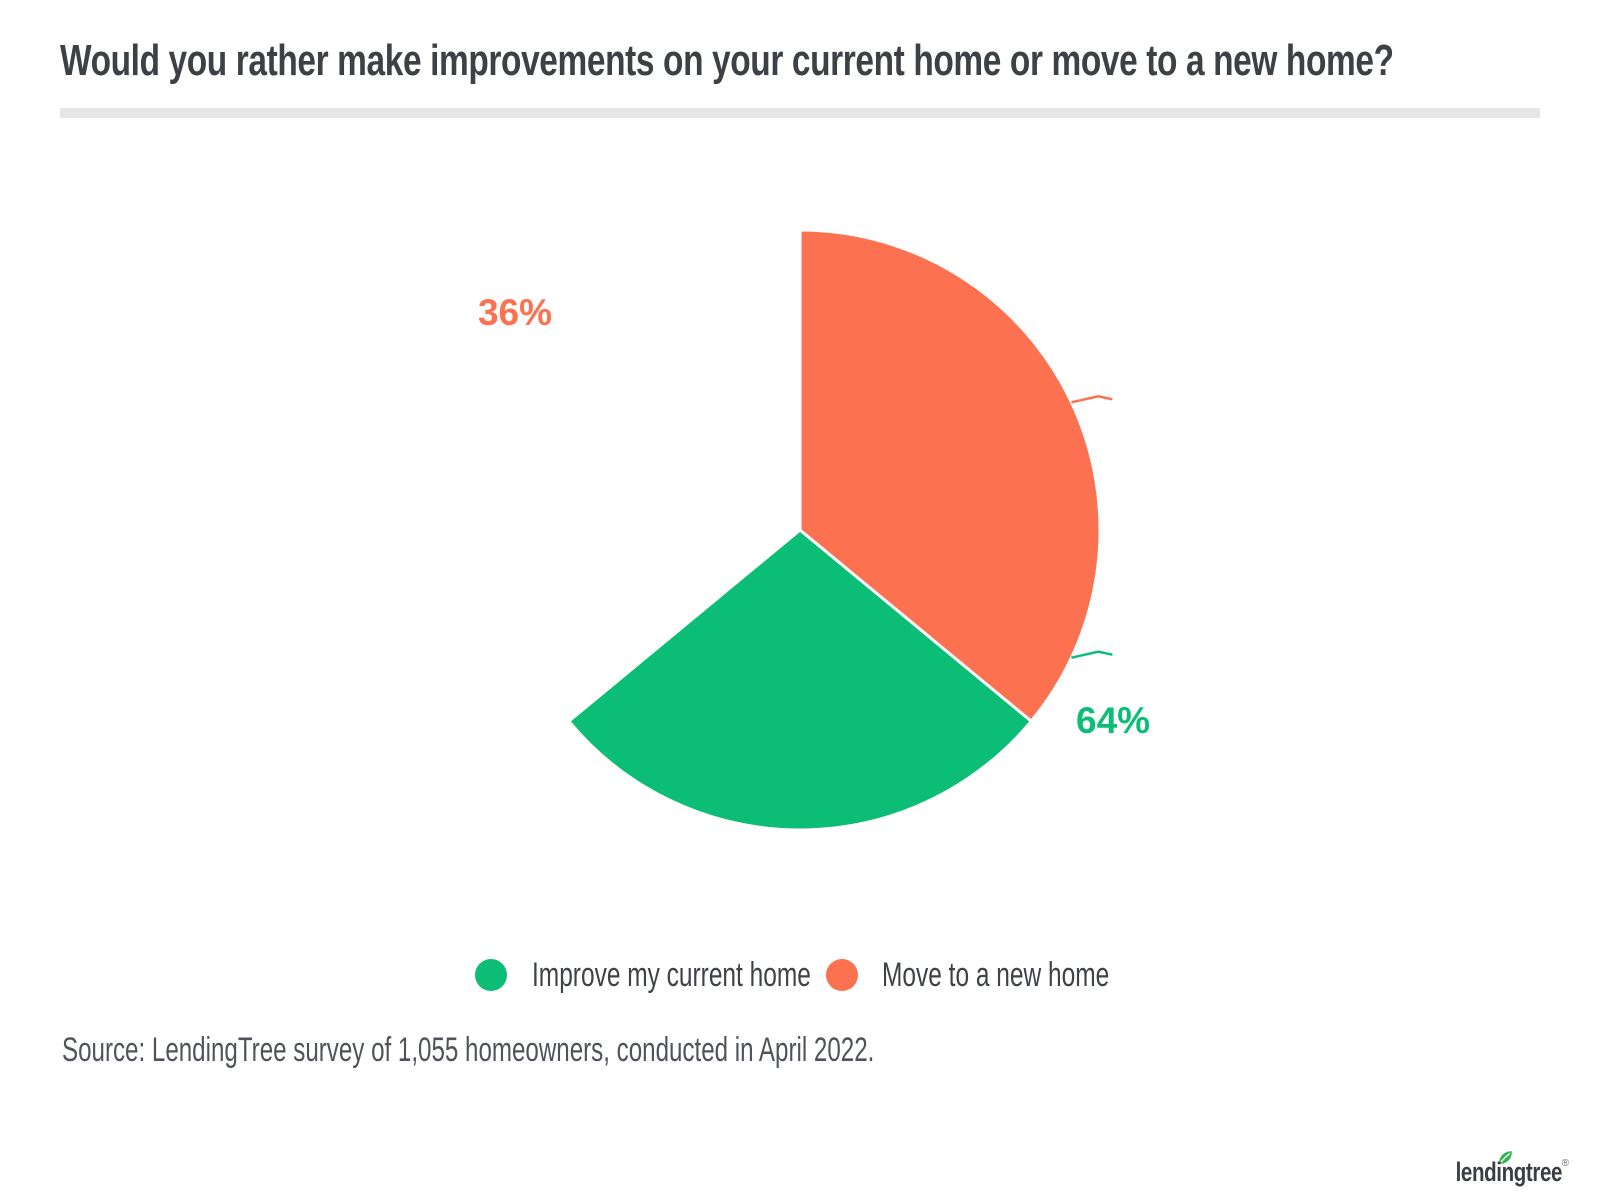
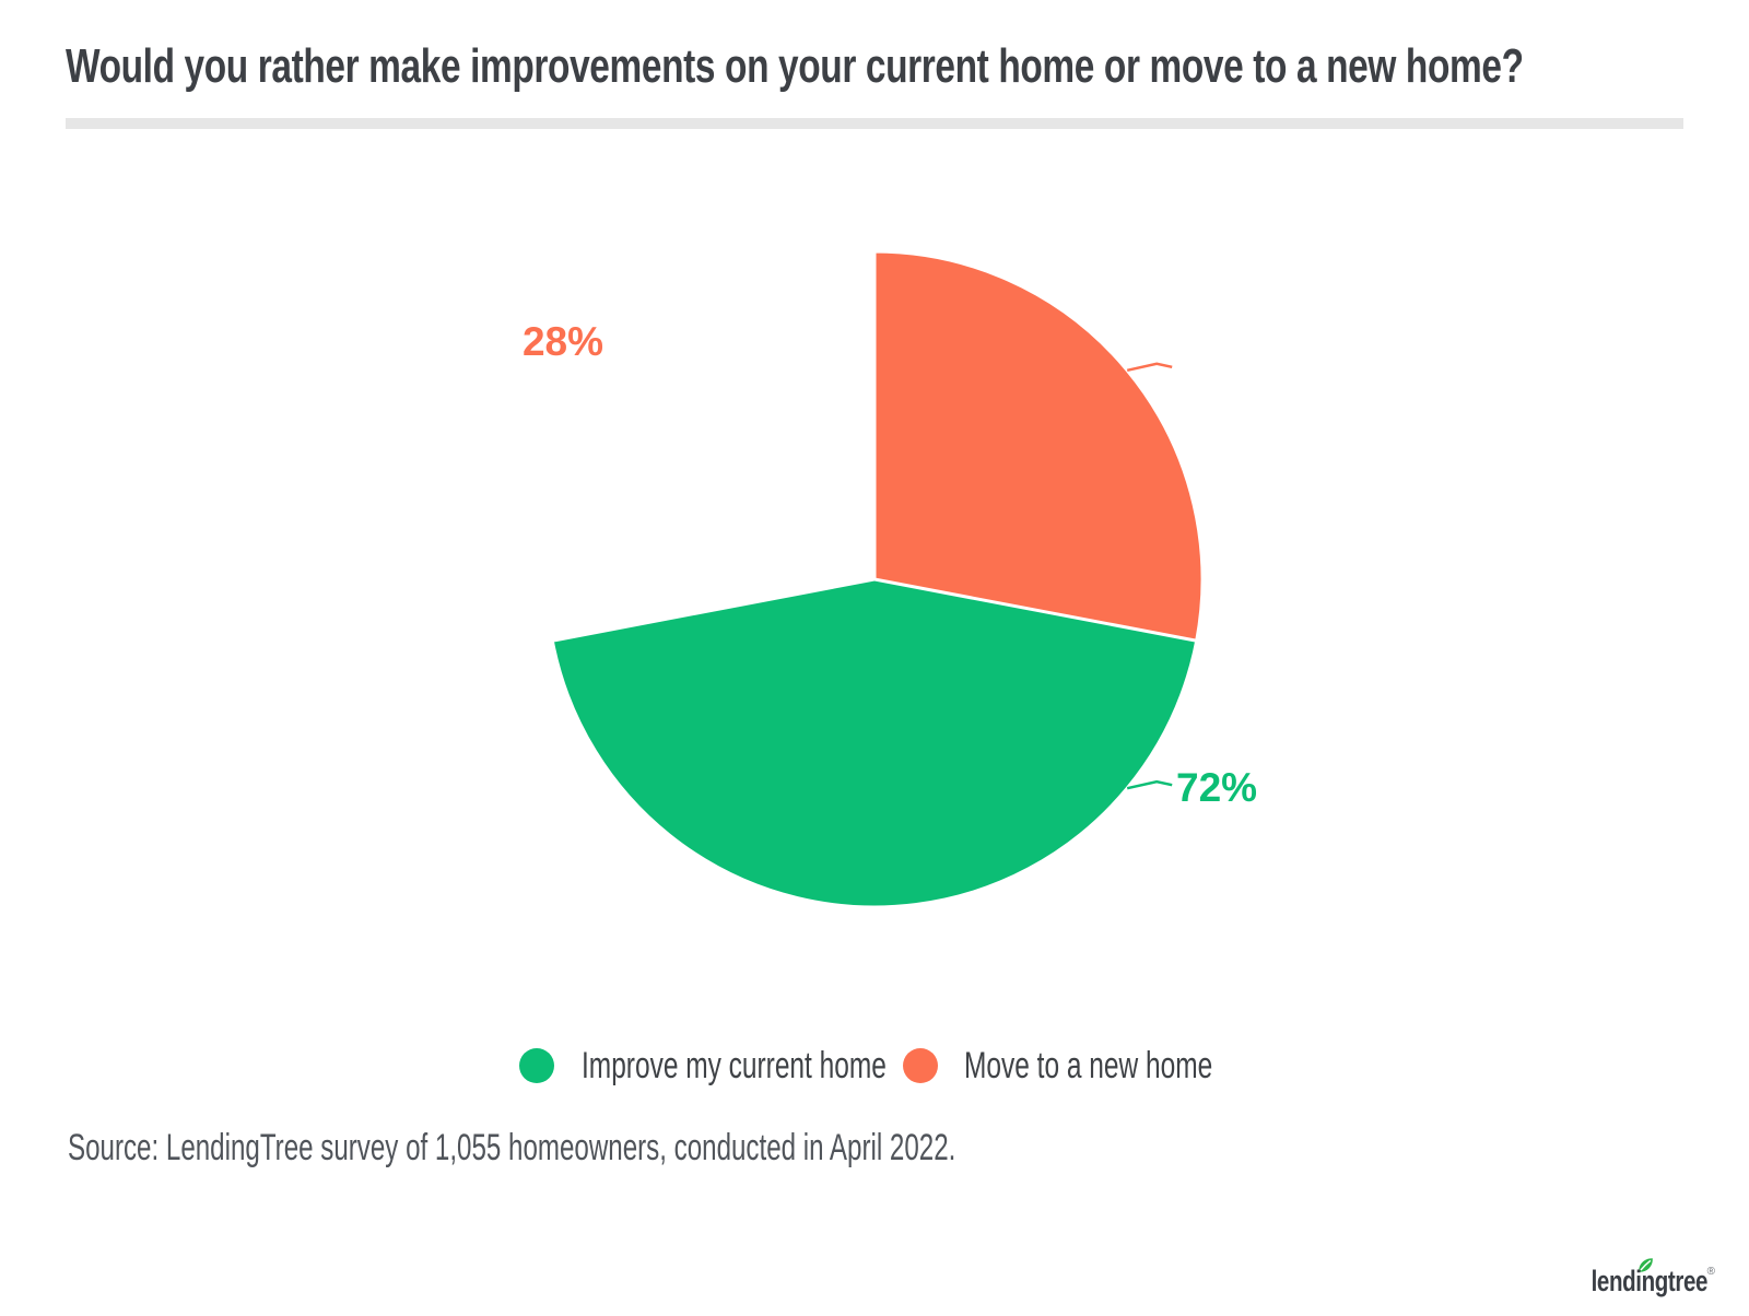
Improve my current home: 64% -> 72%
Move to a new home: 36% -> 28%
